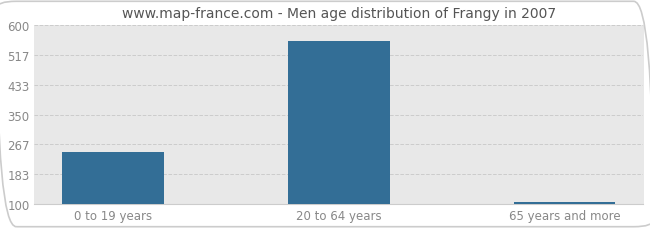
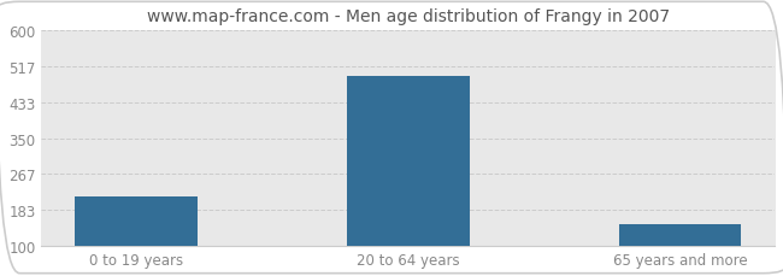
0 to 19 years: 247 -> 215
20 to 64 years: 556 -> 495
65 years and more: 107 -> 150
